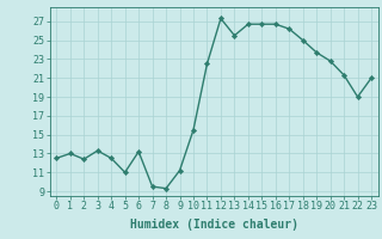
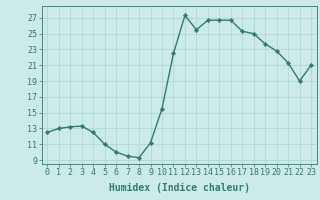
2: 12.4 -> 13.2
6: 13.2 -> 10.0
17: 26.2 -> 25.3
